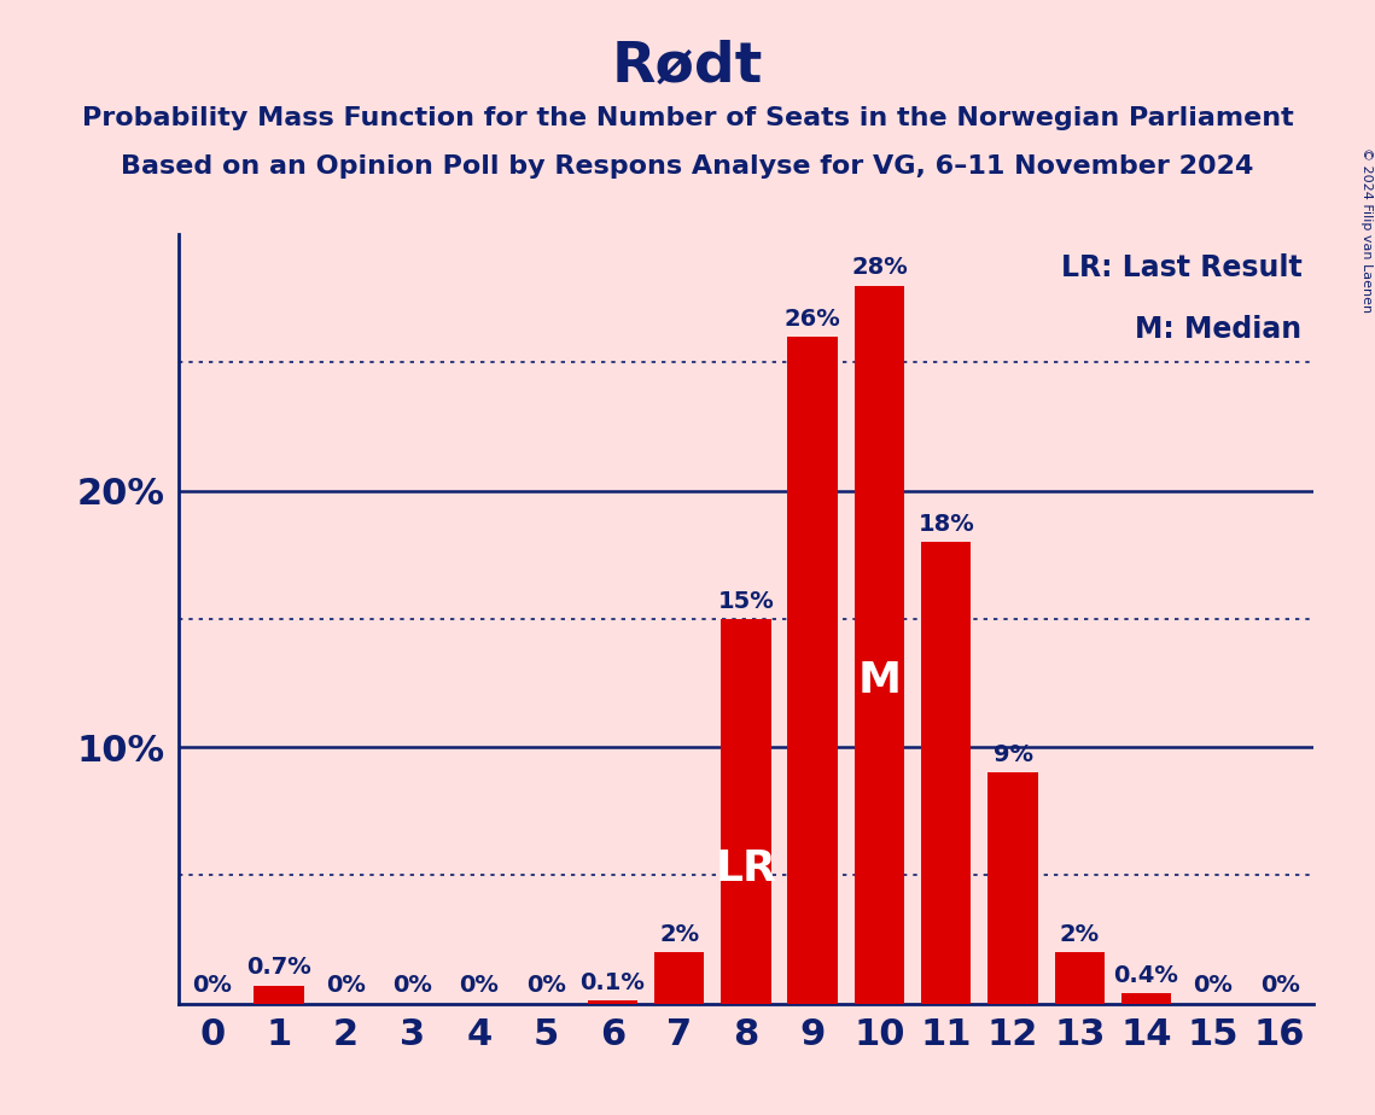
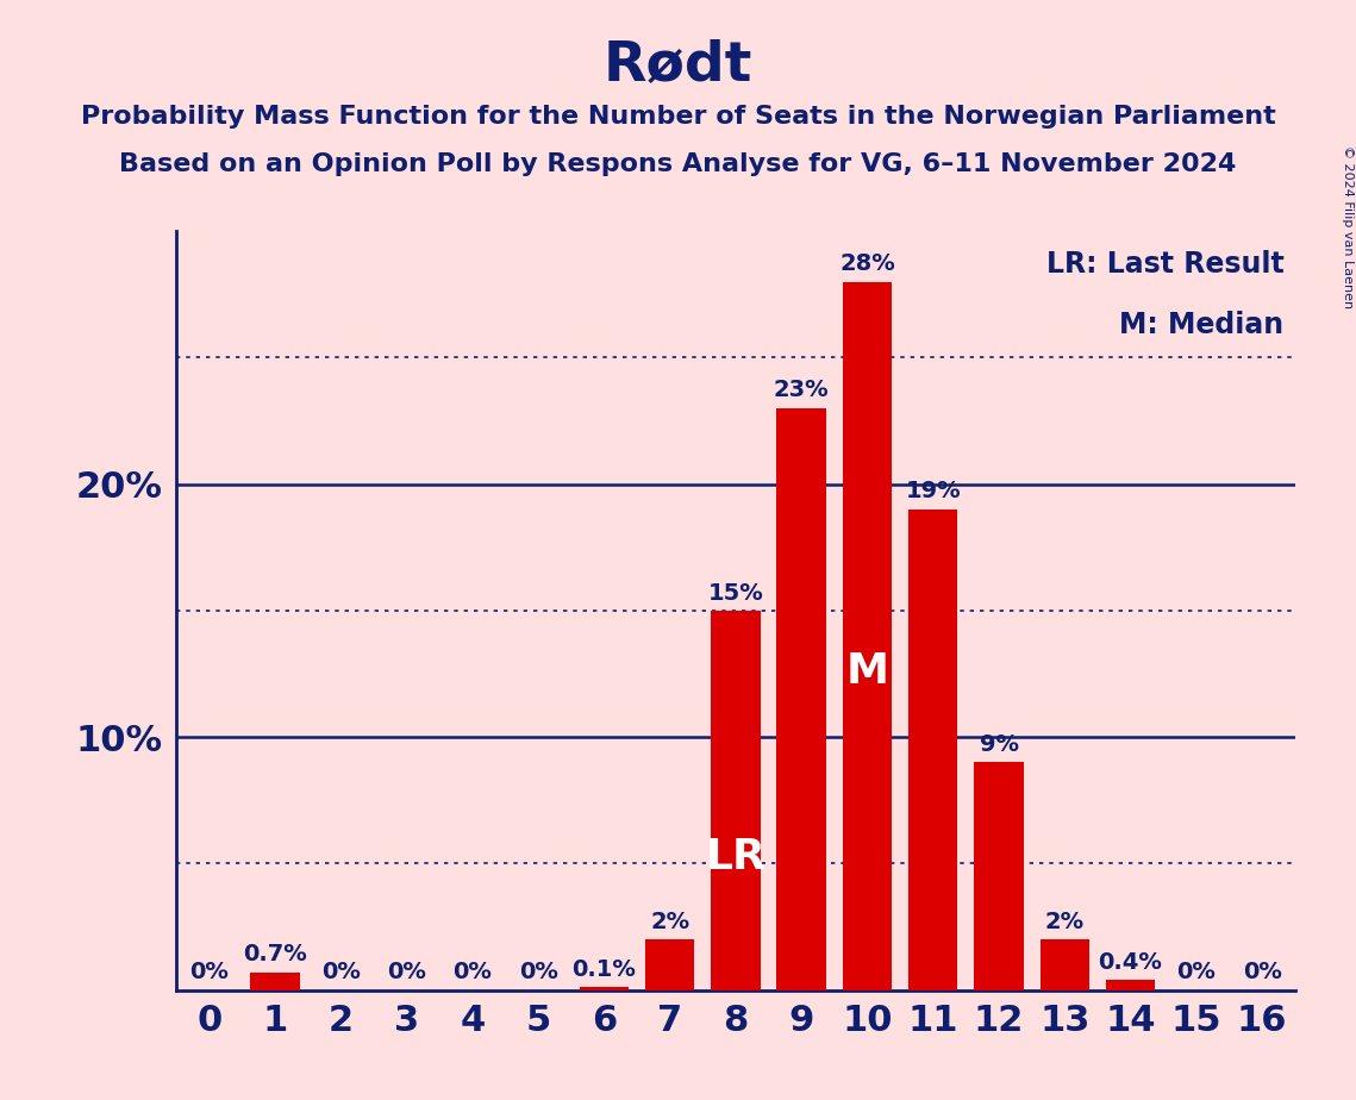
9: 26% -> 23%
11: 18% -> 19%
